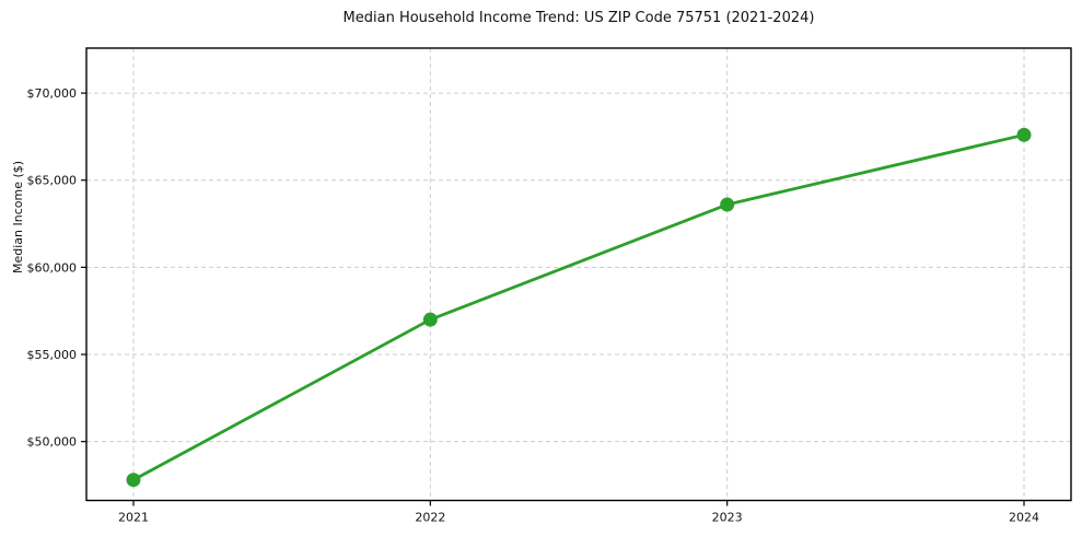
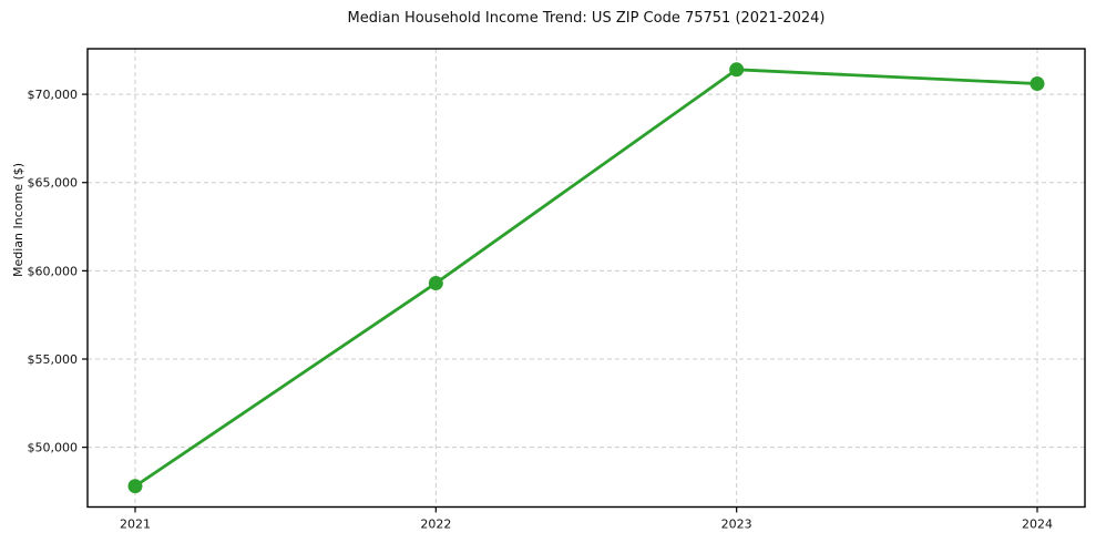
2022: $57000 -> $59300
2023: $63600 -> $71400
2024: $67600 -> $70600
